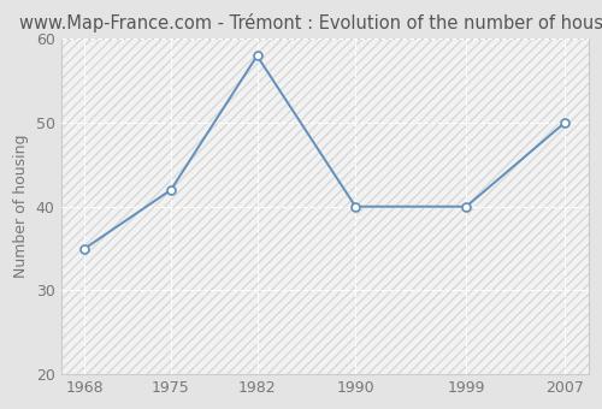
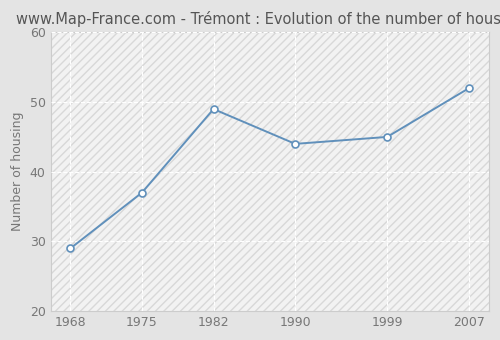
1968: 35 -> 29
1975: 42 -> 37
1982: 58 -> 49
1990: 40 -> 44
1999: 40 -> 45
2007: 50 -> 52
